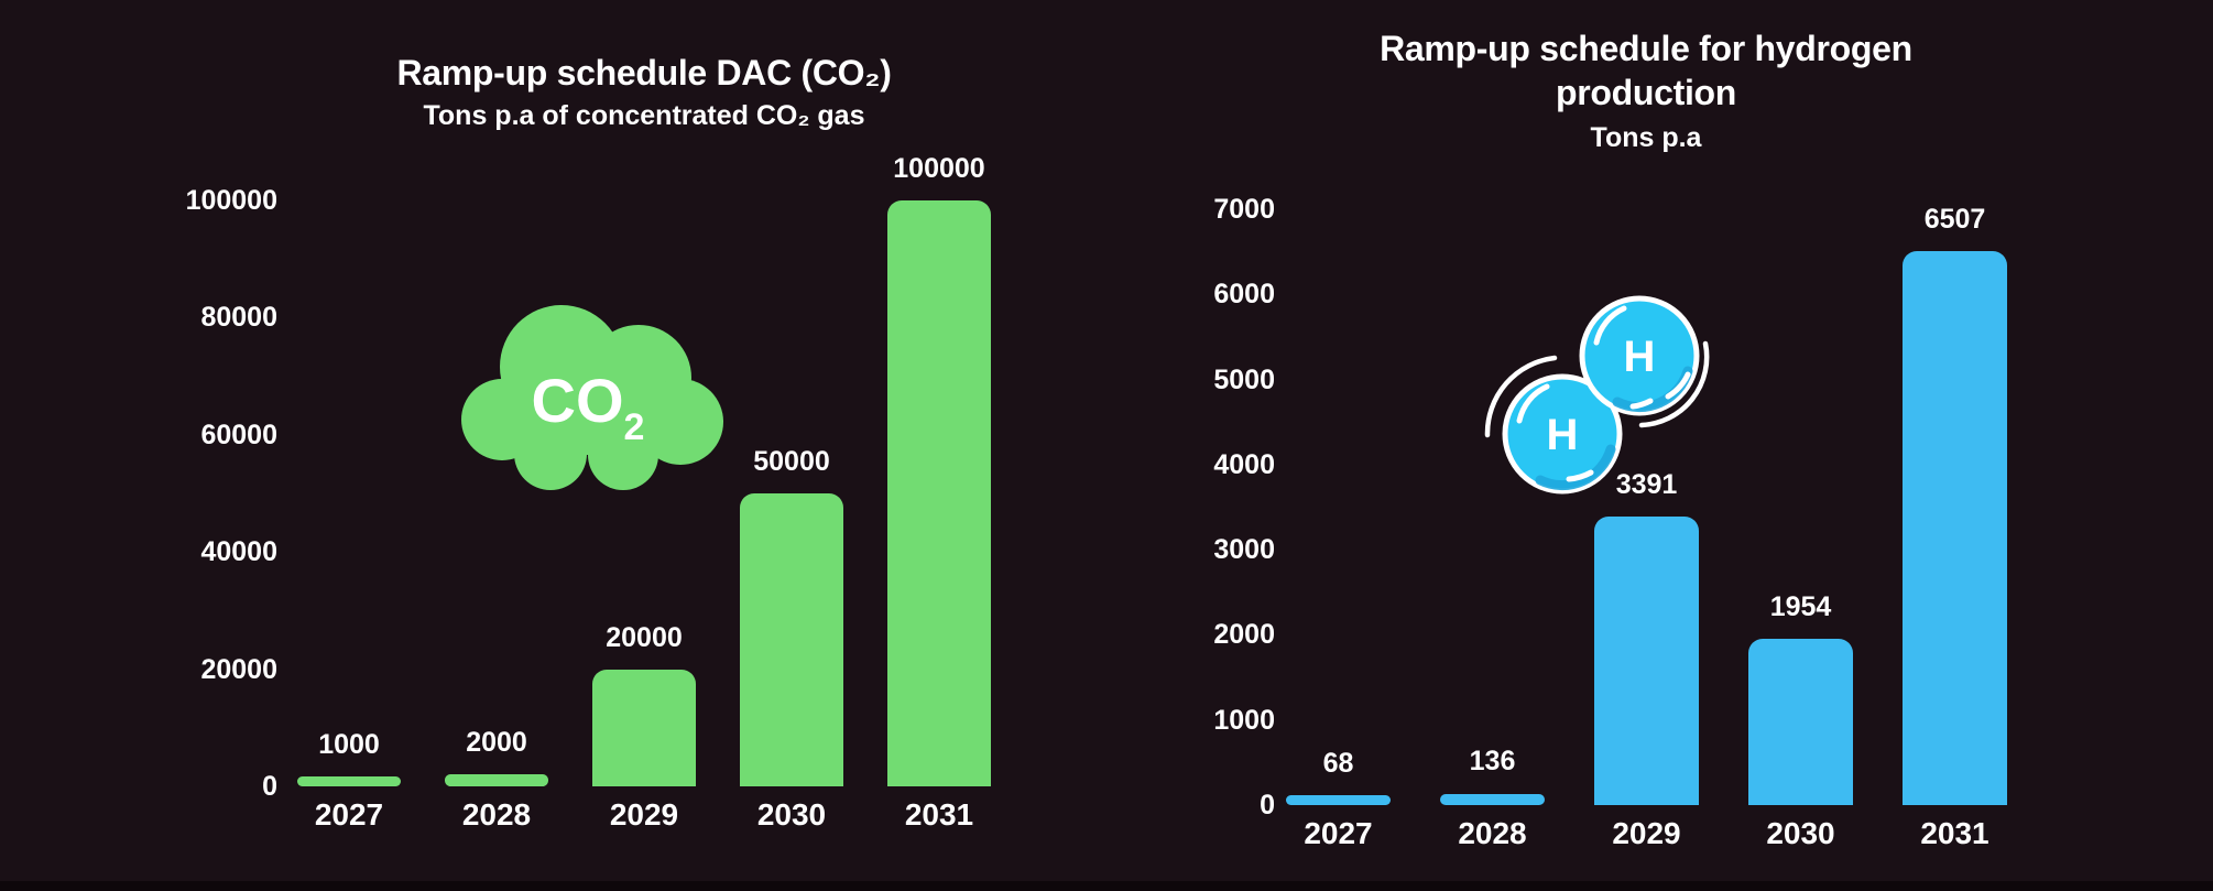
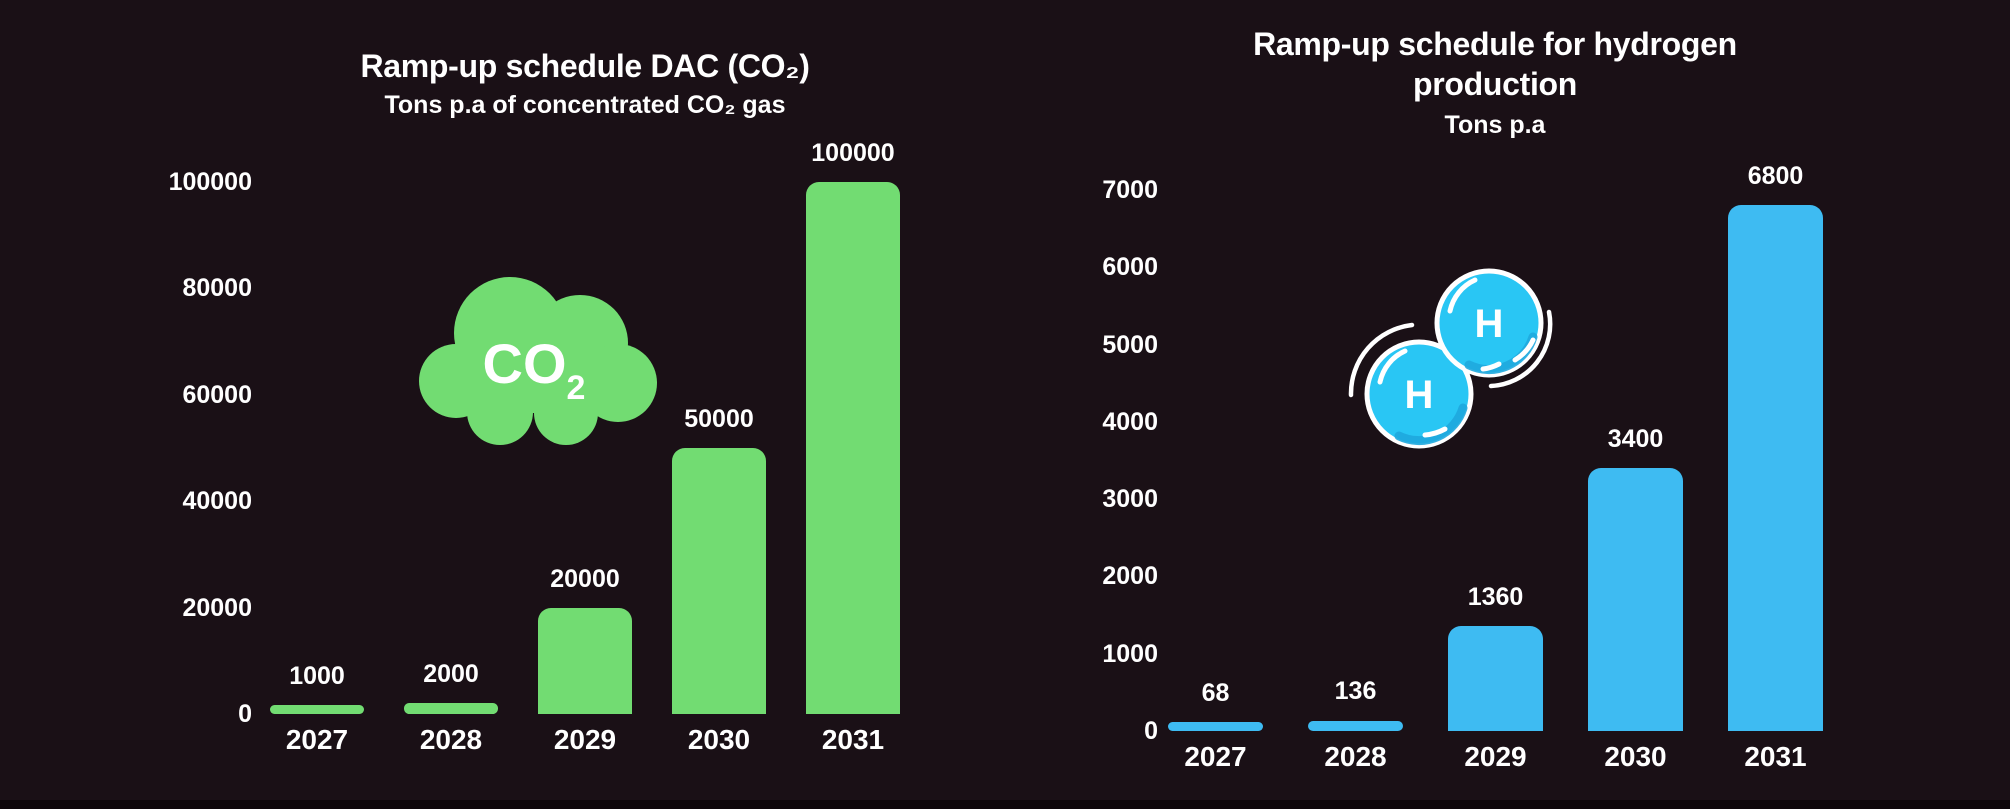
Ramp-up schedule for hydrogen production/2029: 3391 -> 1360
Ramp-up schedule for hydrogen production/2030: 1954 -> 3400
Ramp-up schedule for hydrogen production/2031: 6507 -> 6800
